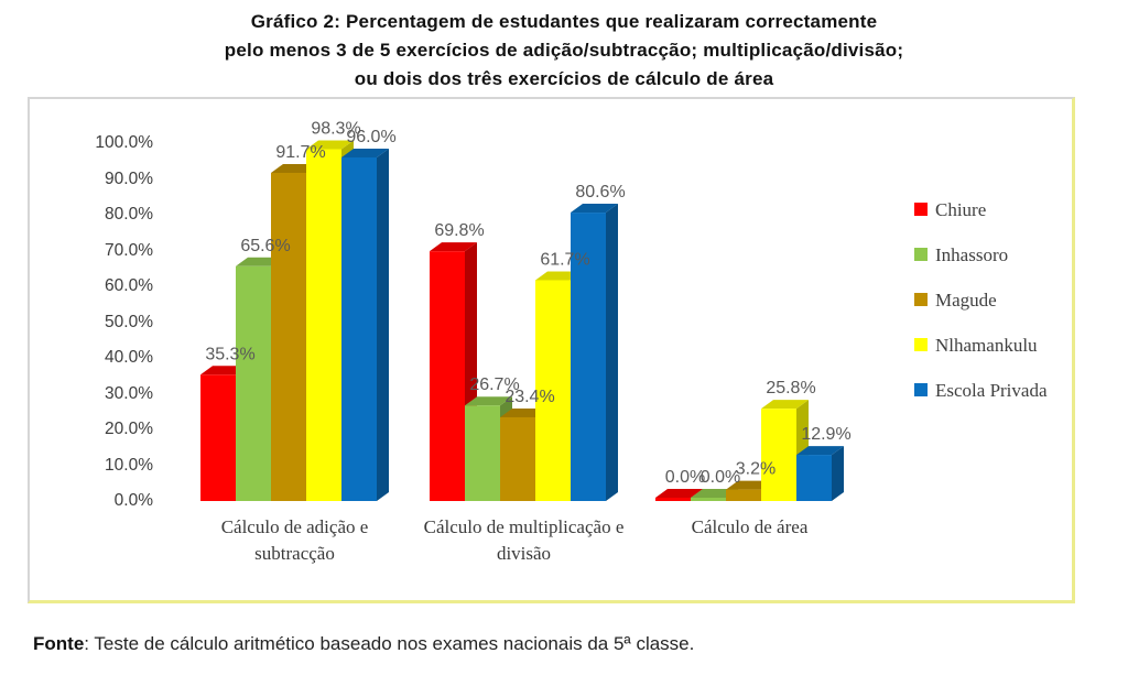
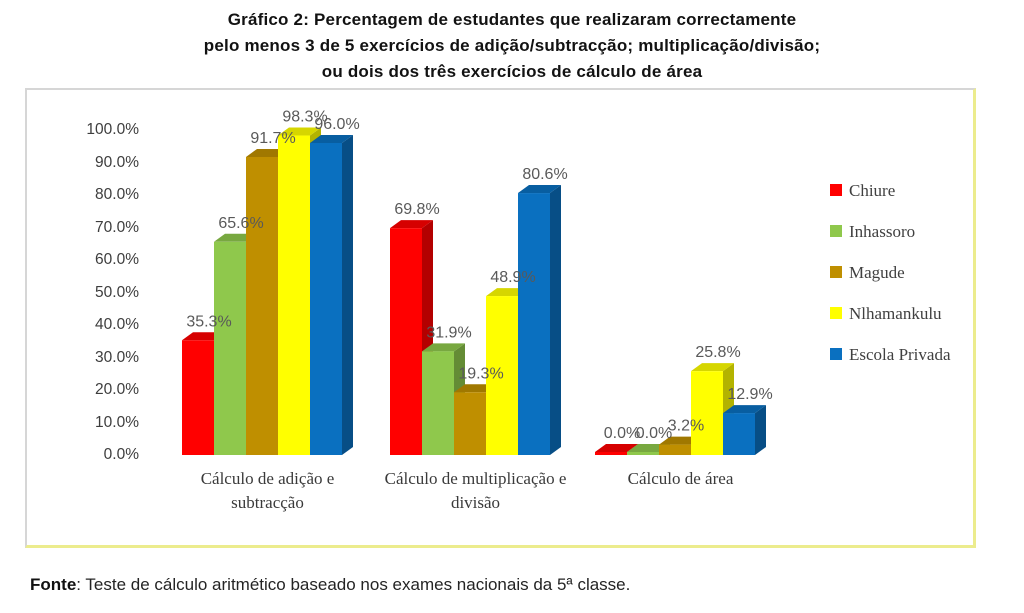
Inhassoro/Cálculo de multiplicação e divisão: 26.7% -> 31.9%
Magude/Cálculo de multiplicação e divisão: 23.4% -> 19.3%
Nlhamankulu/Cálculo de multiplicação e divisão: 61.7% -> 48.9%
